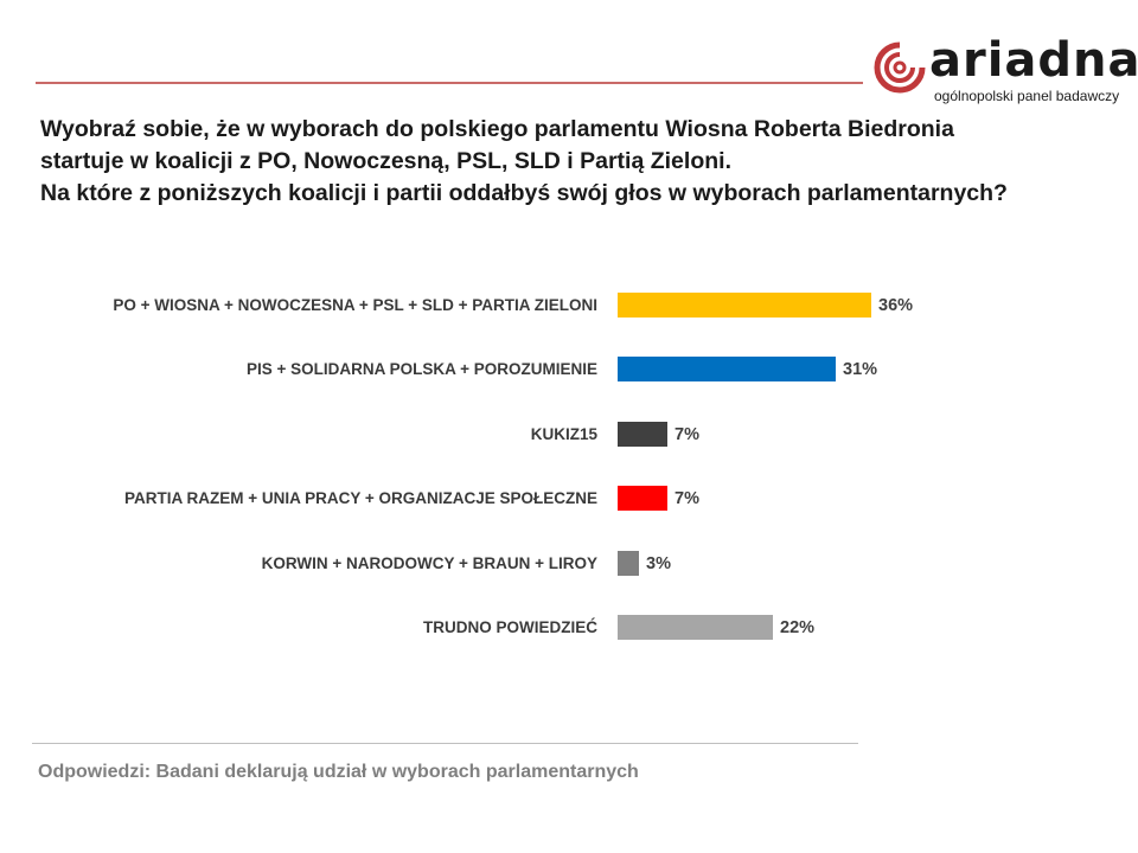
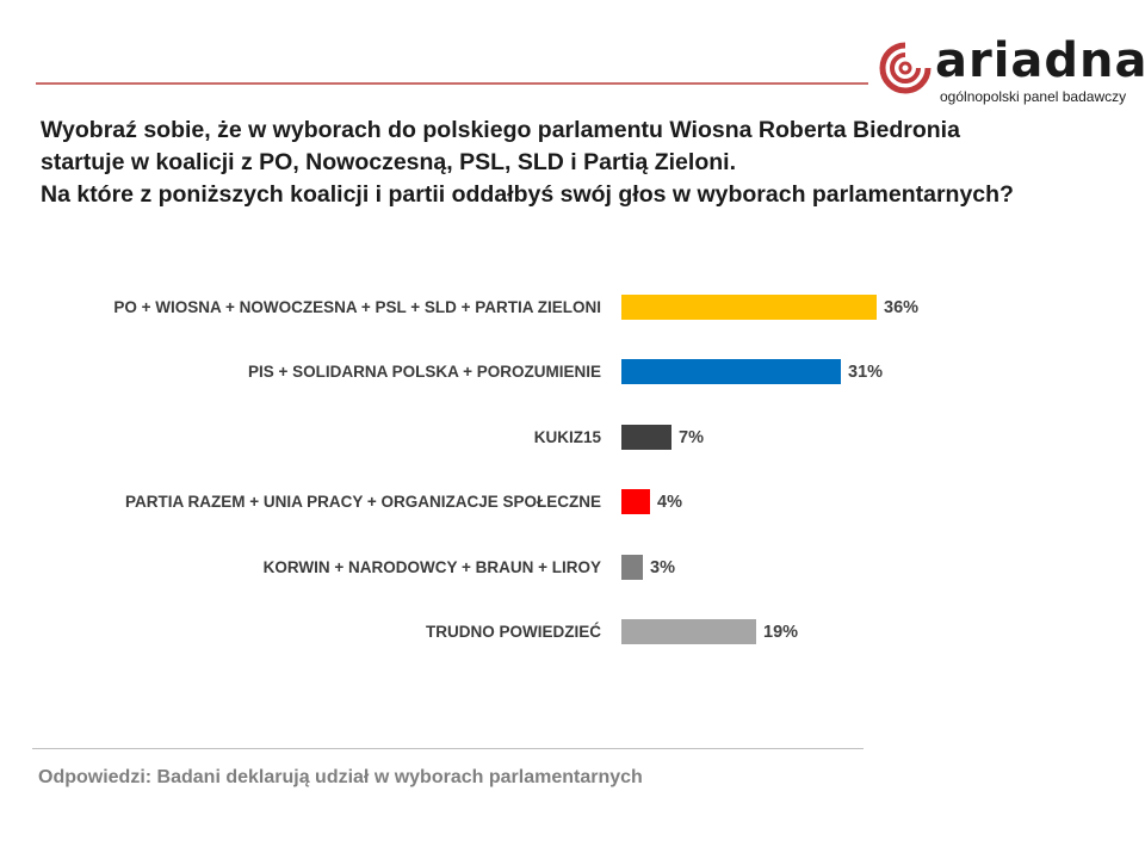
PARTIA RAZEM + UNIA PRACY + ORGANIZACJE SPOŁECZNE: 7% -> 4%
TRUDNO POWIEDZIEĆ: 22% -> 19%
